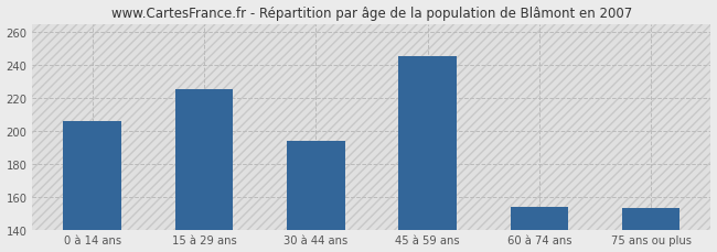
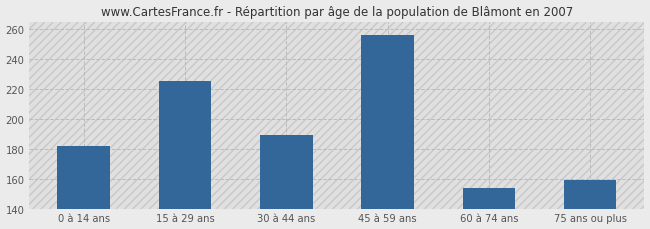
0 à 14 ans: 206 -> 182
30 à 44 ans: 194 -> 189
45 à 59 ans: 245 -> 256
75 ans ou plus: 153 -> 159
